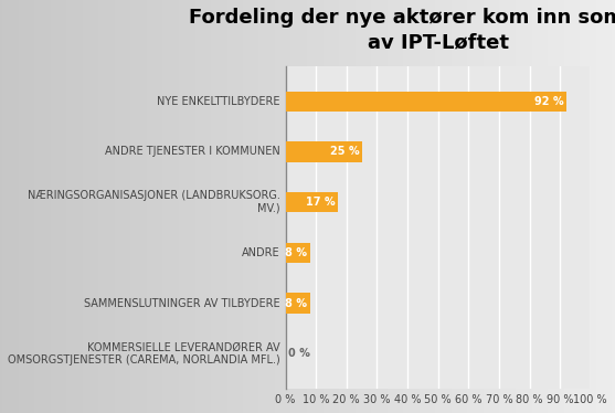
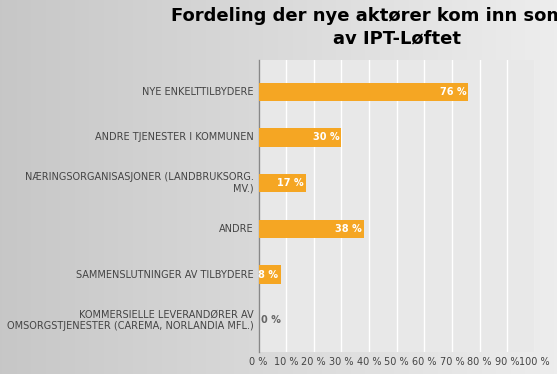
NYE ENKELTTILBYDERE: 92 -> 76
ANDRE TJENESTER I KOMMUNEN: 25 -> 30
ANDRE: 8 -> 38
